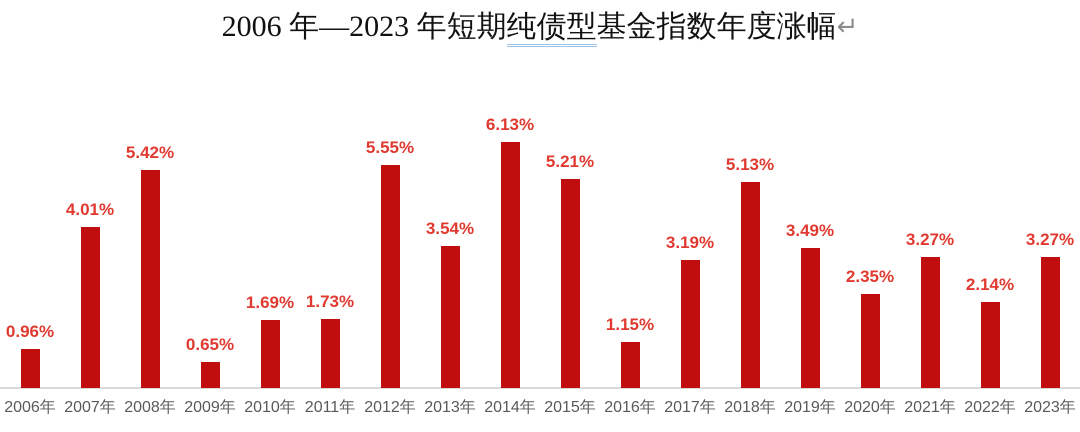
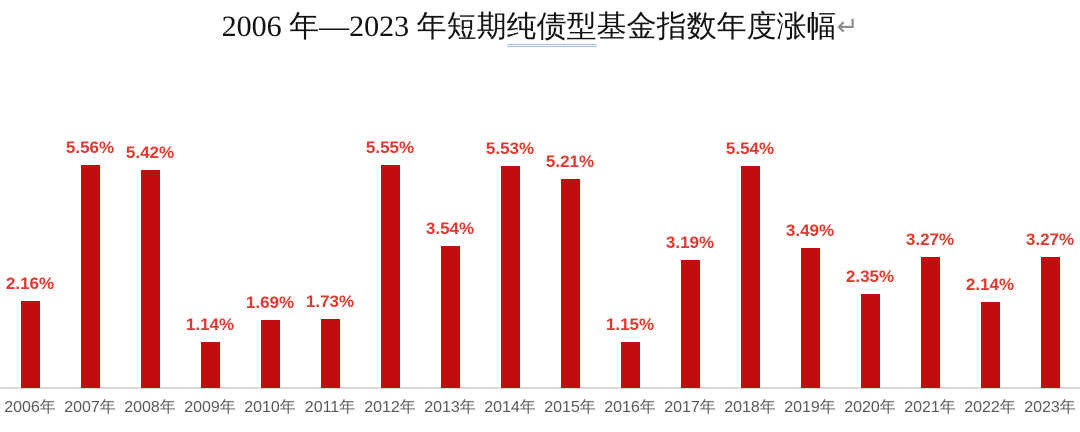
2006年: 0.96% -> 2.16%
2007年: 4.01% -> 5.56%
2009年: 0.65% -> 1.14%
2014年: 6.13% -> 5.53%
2018年: 5.13% -> 5.54%
